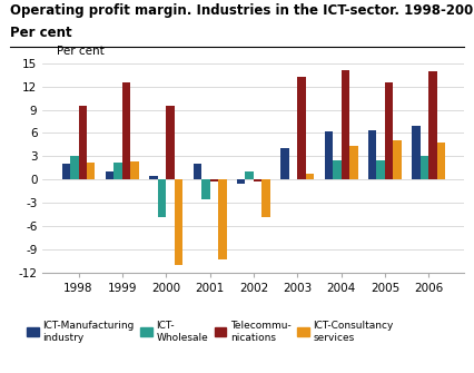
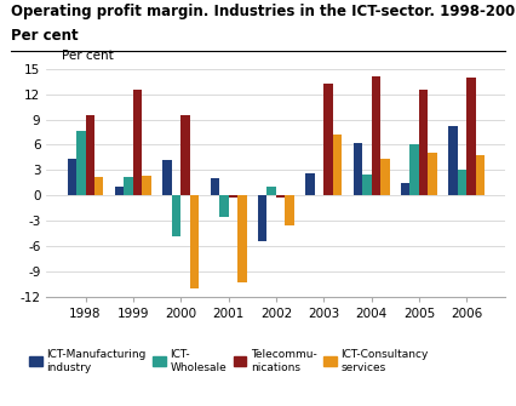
ICT-Manufacturing industry/1998: 2.0 -> 4.4
ICT- Wholesale/1998: 3.0 -> 7.6
ICT-Manufacturing industry/2000: 0.5 -> 4.2
ICT-Manufacturing industry/2002: -0.5 -> -5.4
ICT-Consultancy services/2002: -4.8 -> -3.6
ICT-Manufacturing industry/2003: 4.0 -> 2.6
ICT-Consultancy services/2003: 0.8 -> 7.2
ICT-Manufacturing industry/2005: 6.3 -> 1.4
ICT- Wholesale/2005: 2.5 -> 6.0
ICT-Manufacturing industry/2006: 7.0 -> 8.2
